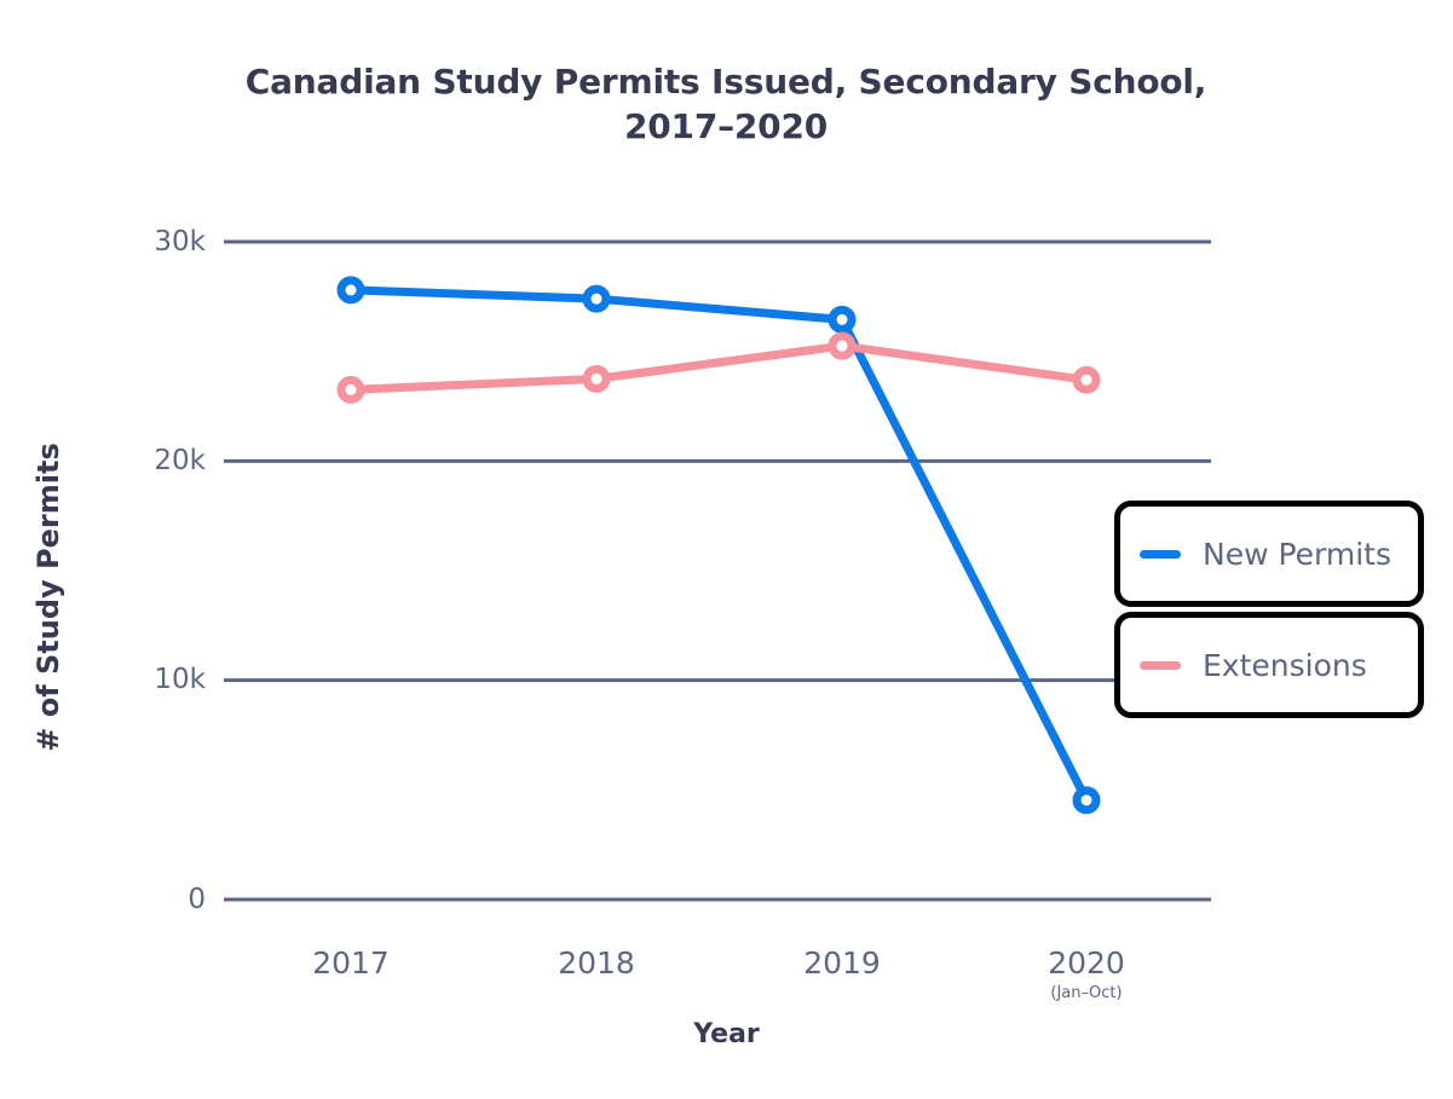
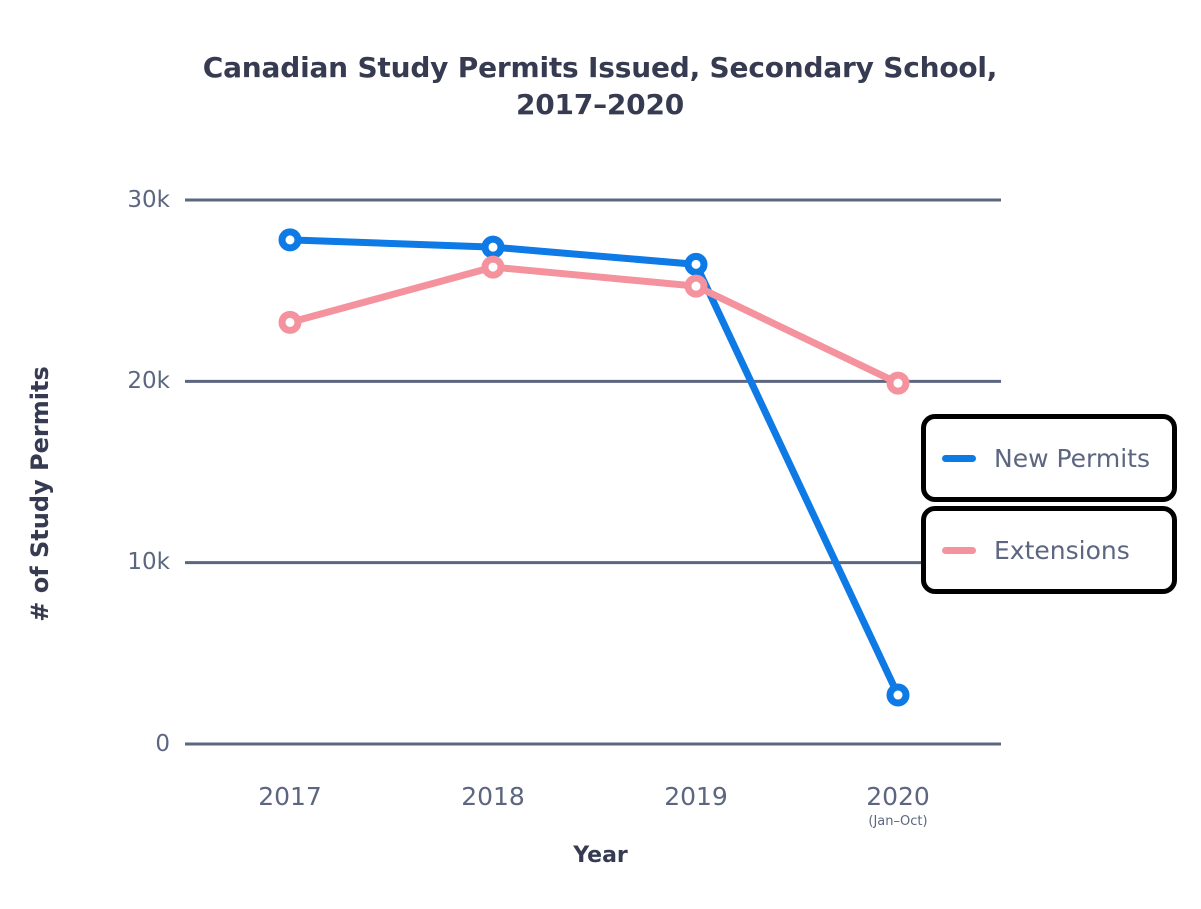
Extensions/2018: 23.8k -> 26.3k
New Permits/2020: 4.5k -> 2.7k
Extensions/2020: 23.7k -> 19.9k
